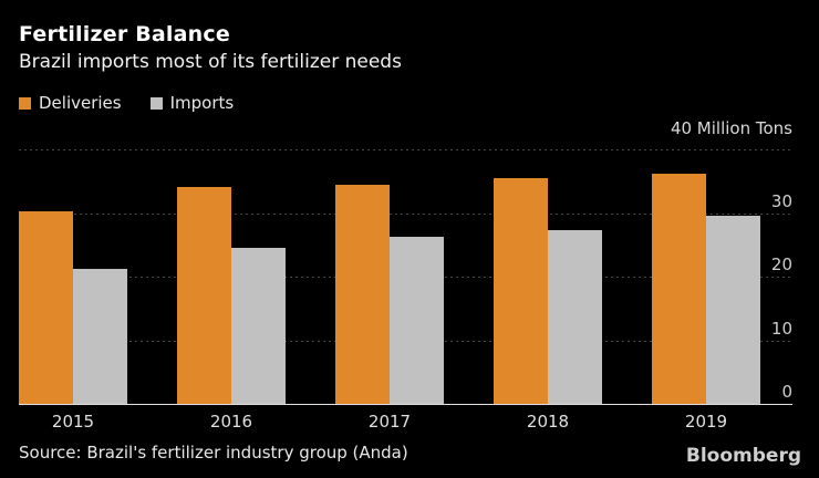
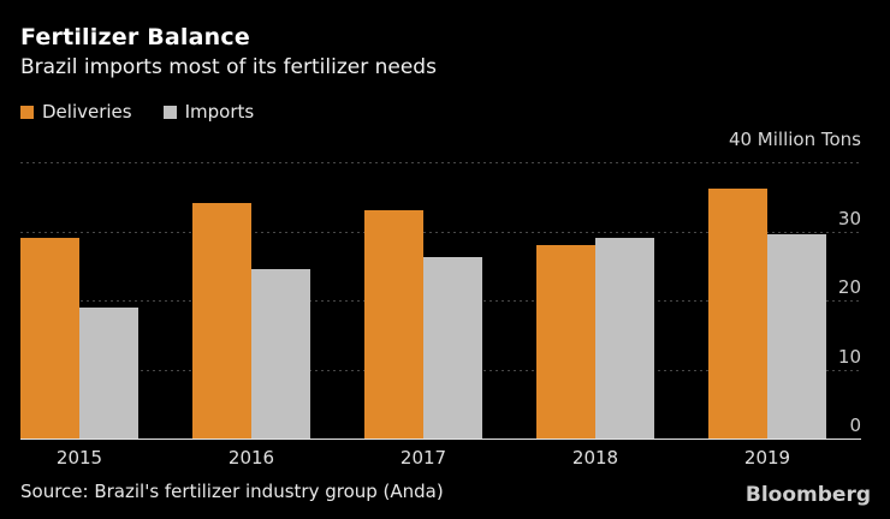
Deliveries/2015: 30 -> 29
Imports/2015: 21 -> 19
Deliveries/2017: 34 -> 33
Deliveries/2018: 36 -> 28
Imports/2018: 27 -> 29
